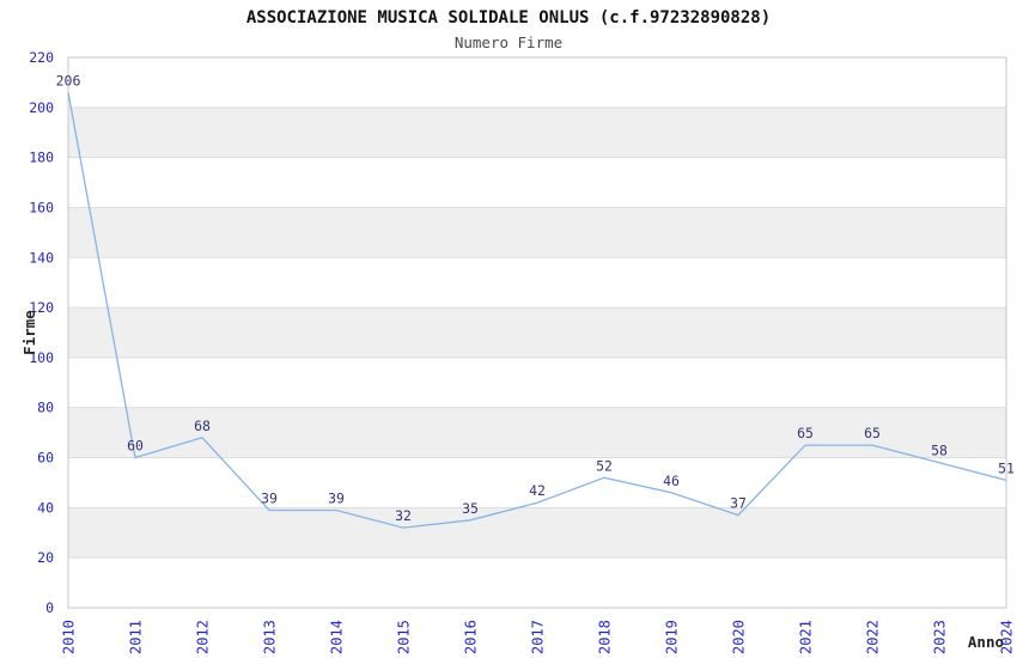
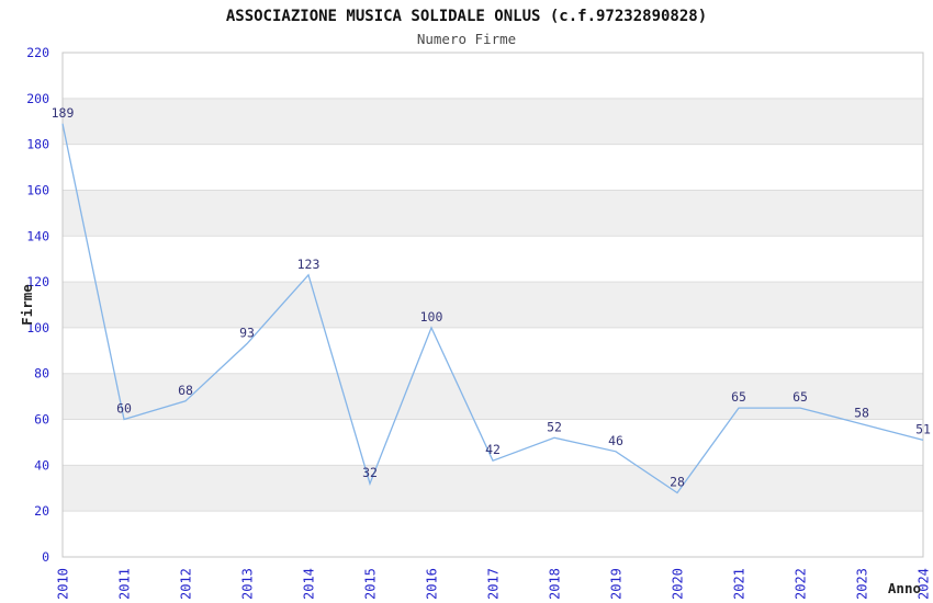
2010: 206 -> 189
2013: 39 -> 93
2014: 39 -> 123
2016: 35 -> 100
2020: 37 -> 28
